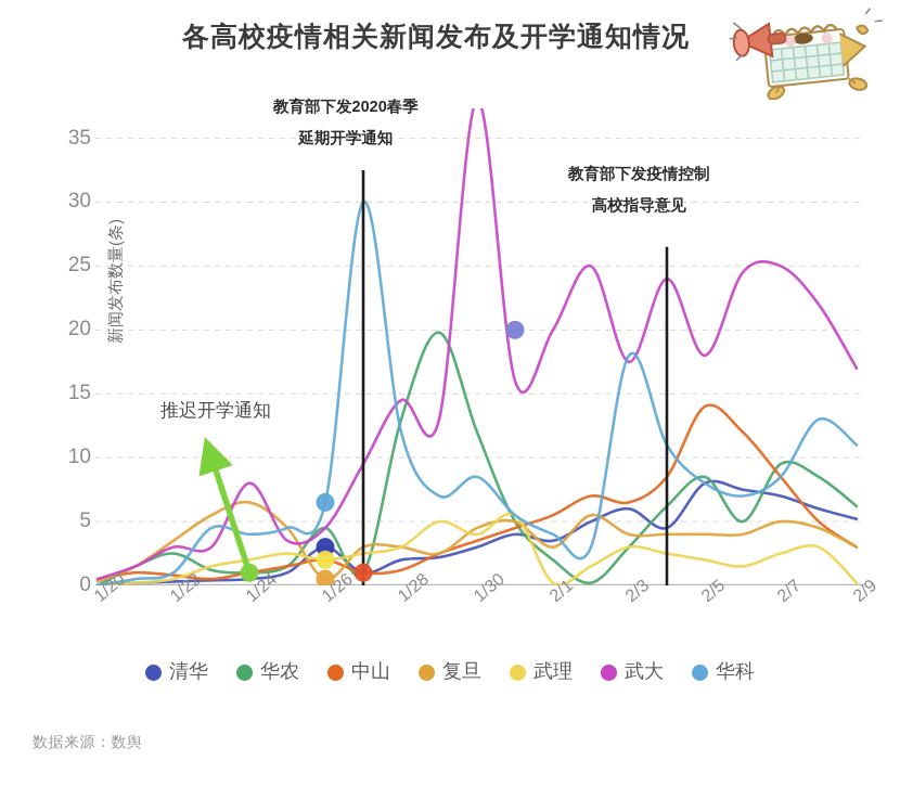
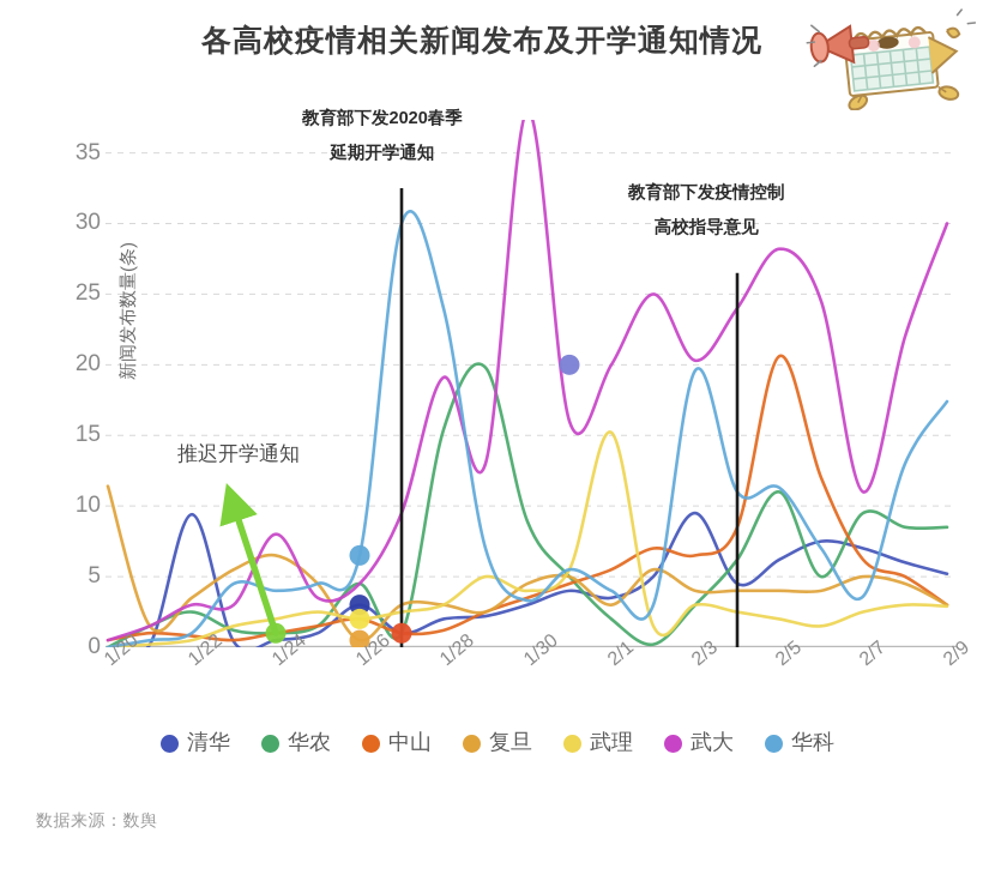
复旦/1/20: 0.3 -> 11.4
清华/1/22: 0.3 -> 9.4
华农/1/28: 13.0 -> 15.4
武大/1/28: 14.5 -> 19.1
华科/1/28: 12.0 -> 24.0
华农/1/30: 12.0 -> 8.9
华科/1/30: 8.5 -> 3.3
武理/2/1: 0.2 -> 15.2
清华/2/3: 6.0 -> 9.5
武大/2/3: 17.5 -> 20.3
华科/2/3: 18.0 -> 19.6
清华/2/5: 8.0 -> 6.2
华农/2/5: 8.5 -> 11.0
中山/2/5: 14.0 -> 20.6
武大/2/5: 18.0 -> 28.2
华科/2/5: 8.0 -> 11.3
中山/2/7: 8.5 -> 6.2
武大/2/7: 25.0 -> 11.0
华科/2/7: 8.5 -> 3.6
华农/2/9: 6.2 -> 8.5
武理/2/9: 0.2 -> 2.9
武大/2/9: 17.0 -> 30.0
华科/2/9: 11.0 -> 17.4
